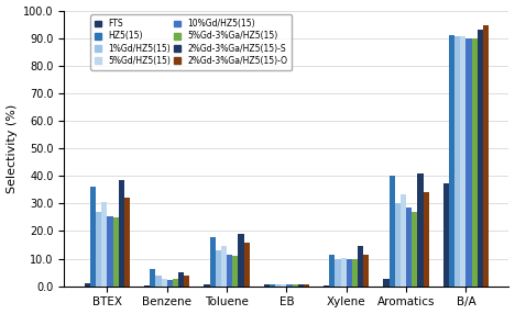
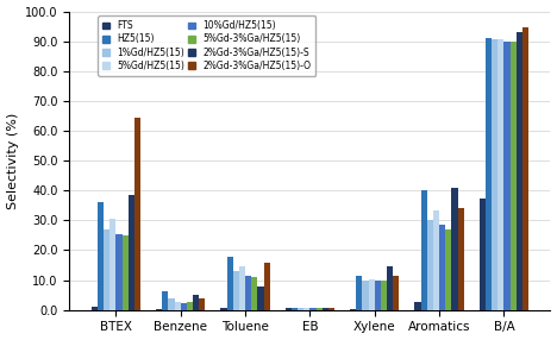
2%Gd-3%Ga/HZ5(15)-O/BTEX: 32.0 -> 64.5
2%Gd-3%Ga/HZ5(15)-S/Toluene: 19.0 -> 8.0
